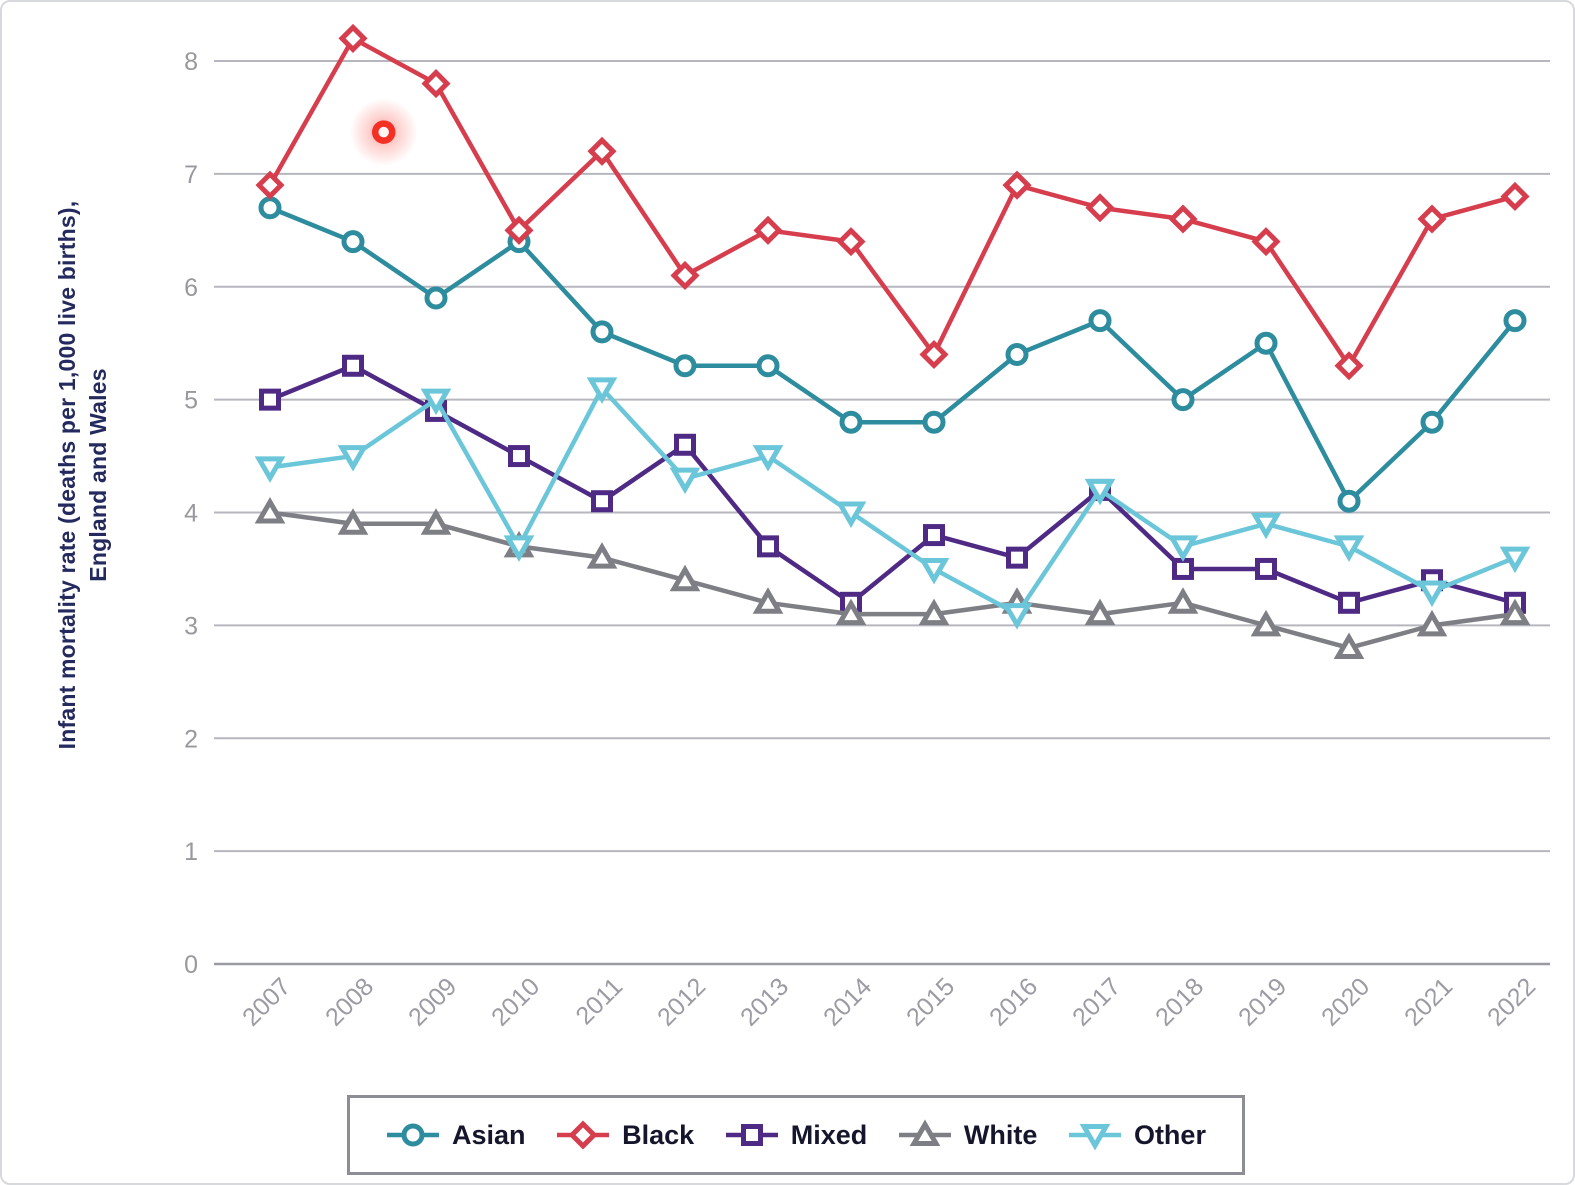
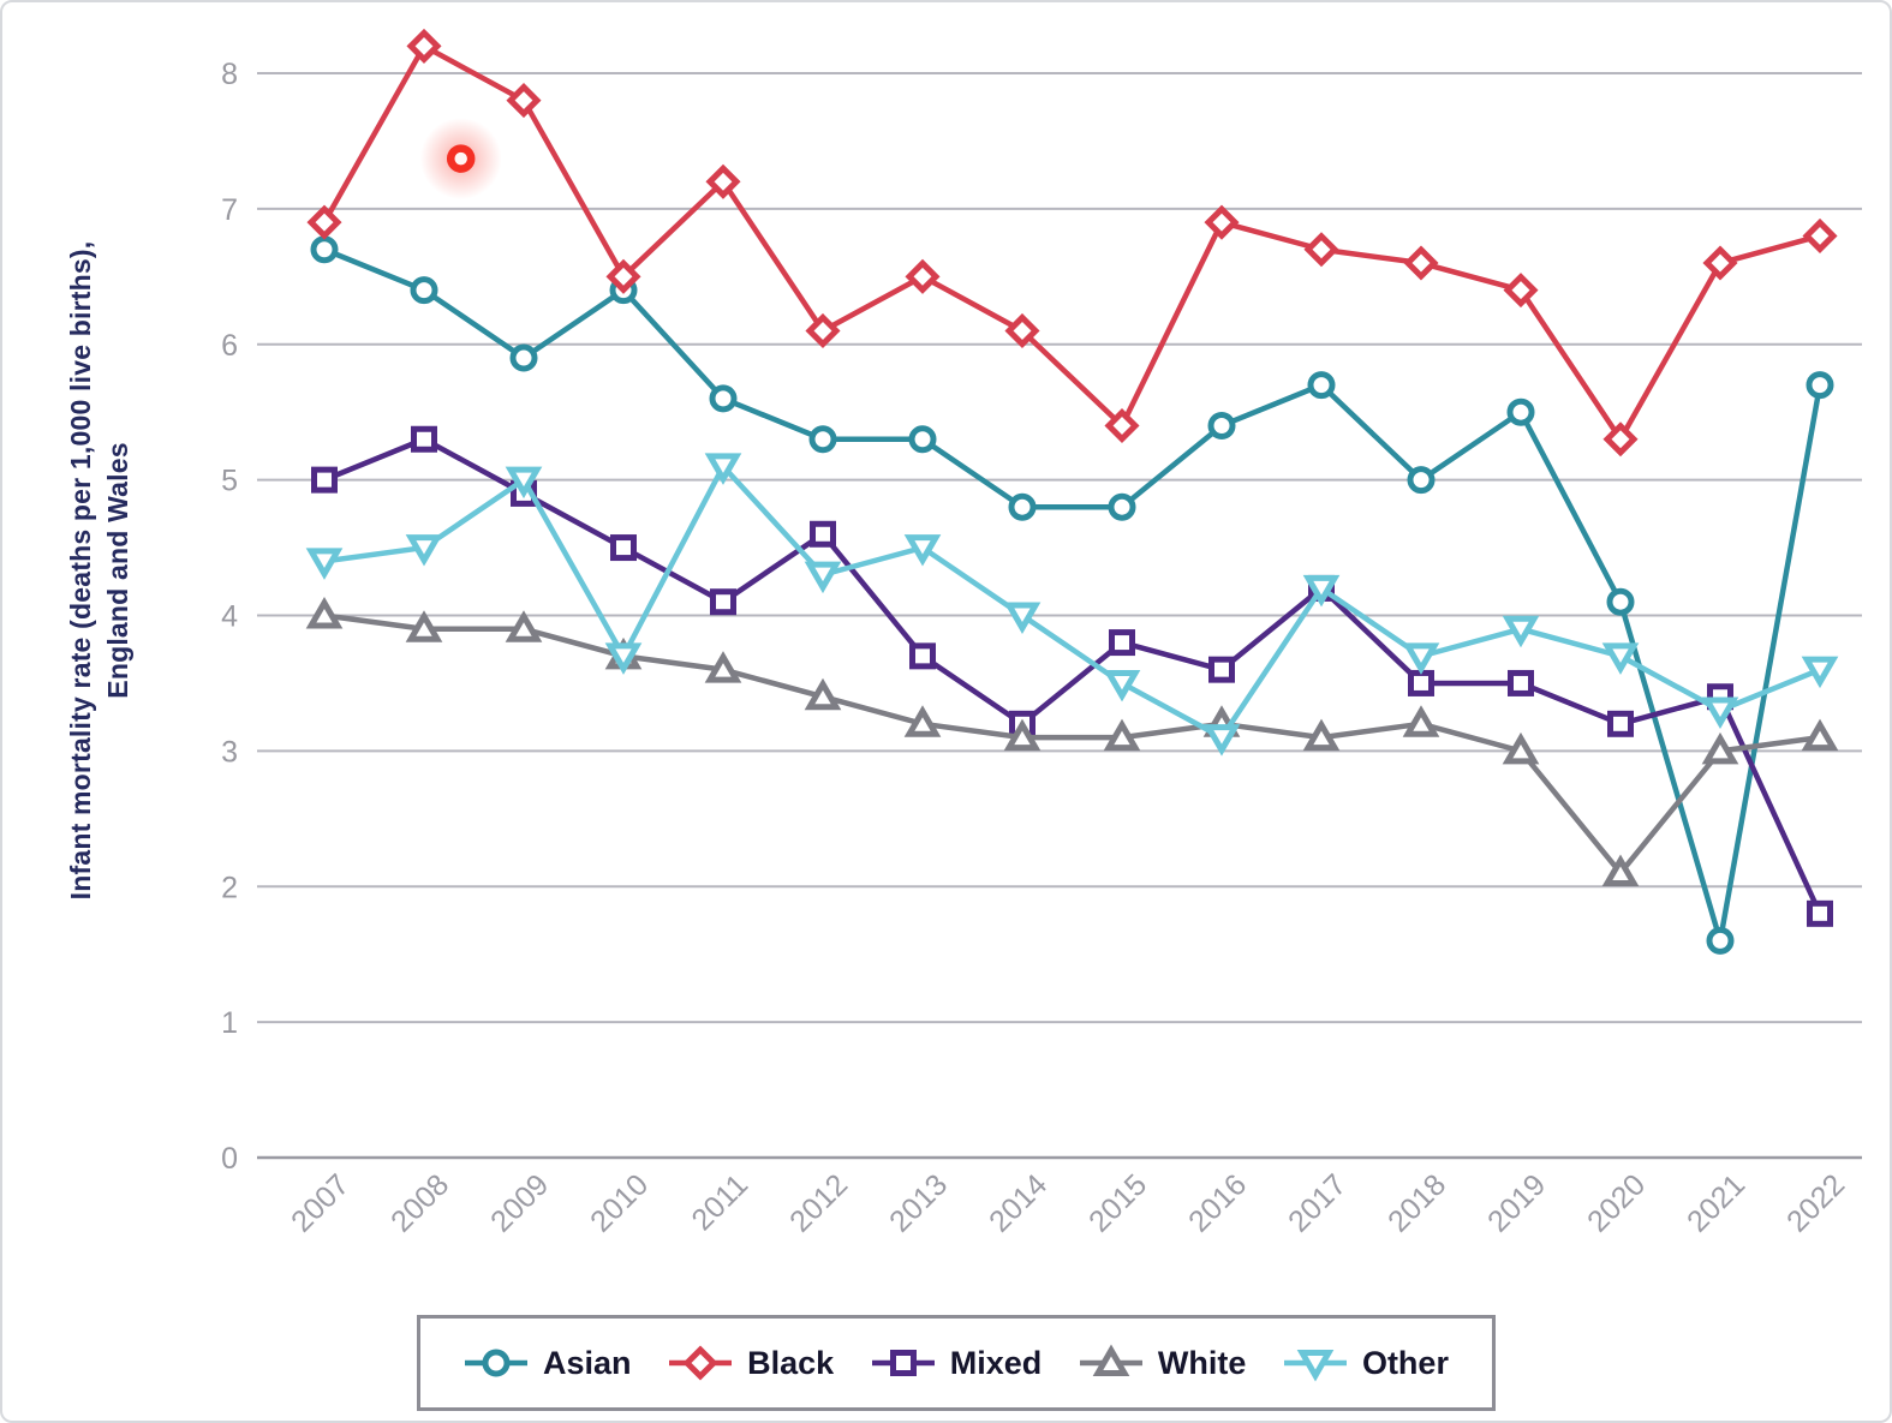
Black/2014: 6.4 -> 6.1
White/2020: 2.8 -> 2.1
Asian/2021: 4.8 -> 1.6
Mixed/2022: 3.2 -> 1.8
